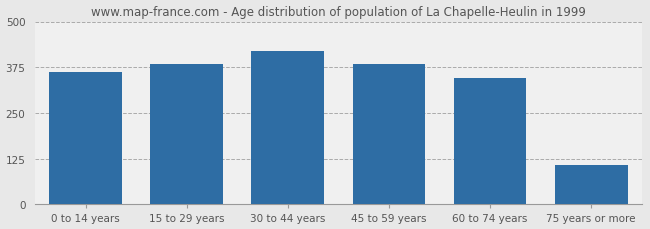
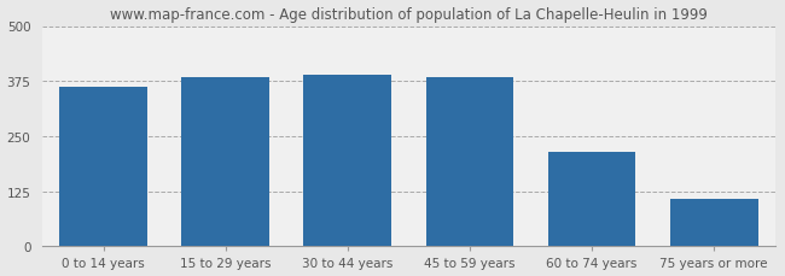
30 to 44 years: 420 -> 390
60 to 74 years: 345 -> 215
